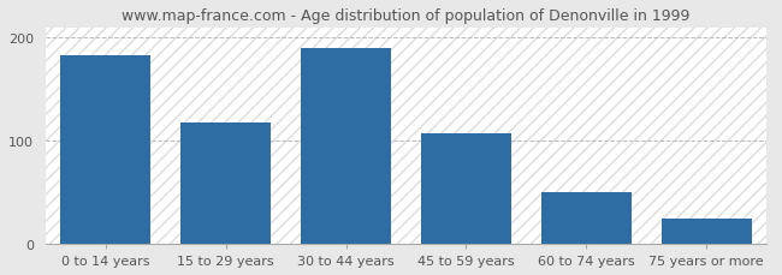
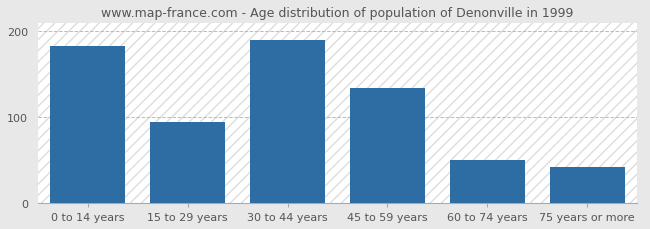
15 to 29 years: 118 -> 94
45 to 59 years: 107 -> 134
75 years or more: 25 -> 42
